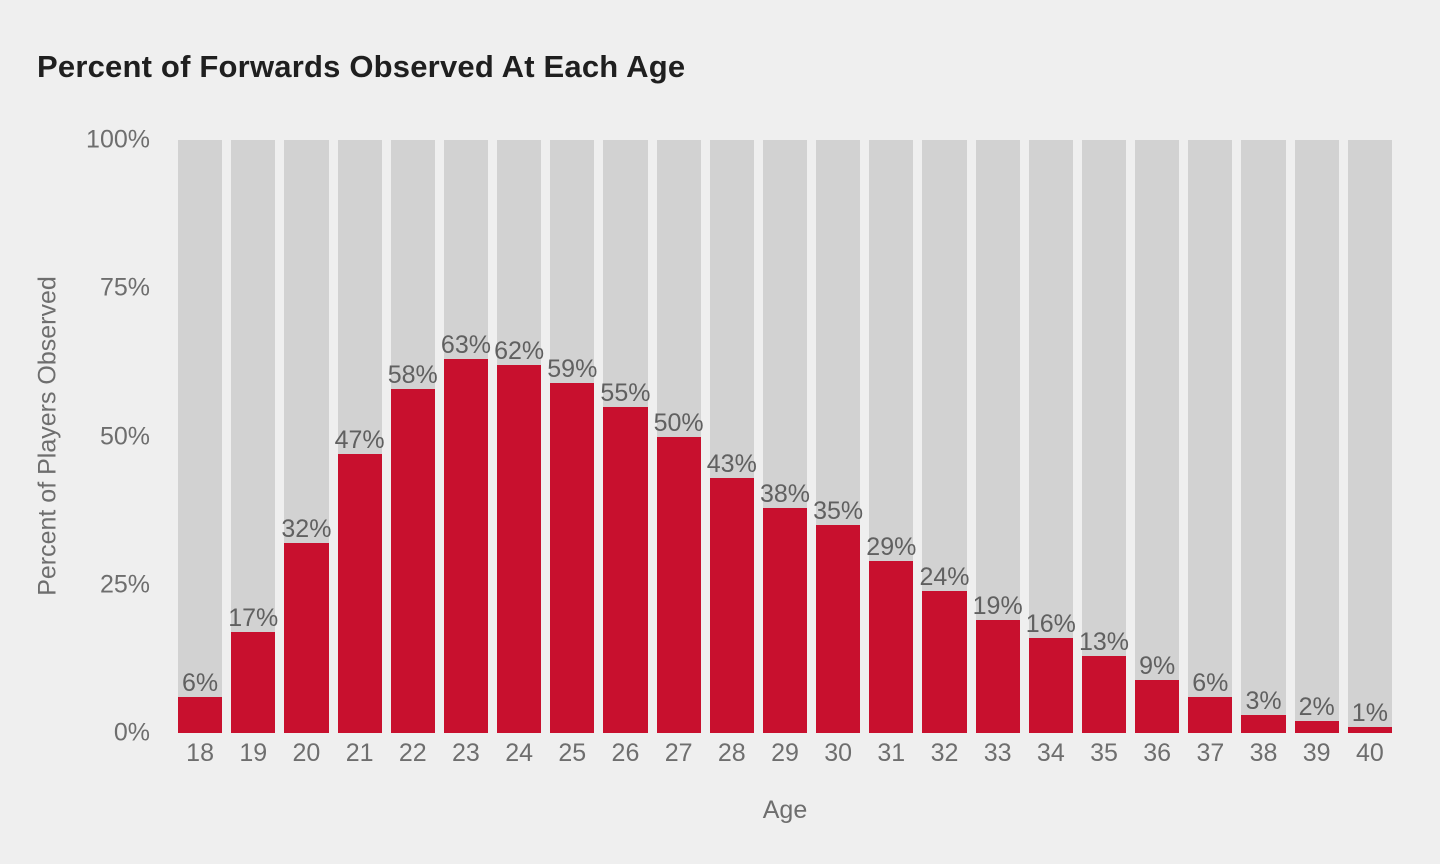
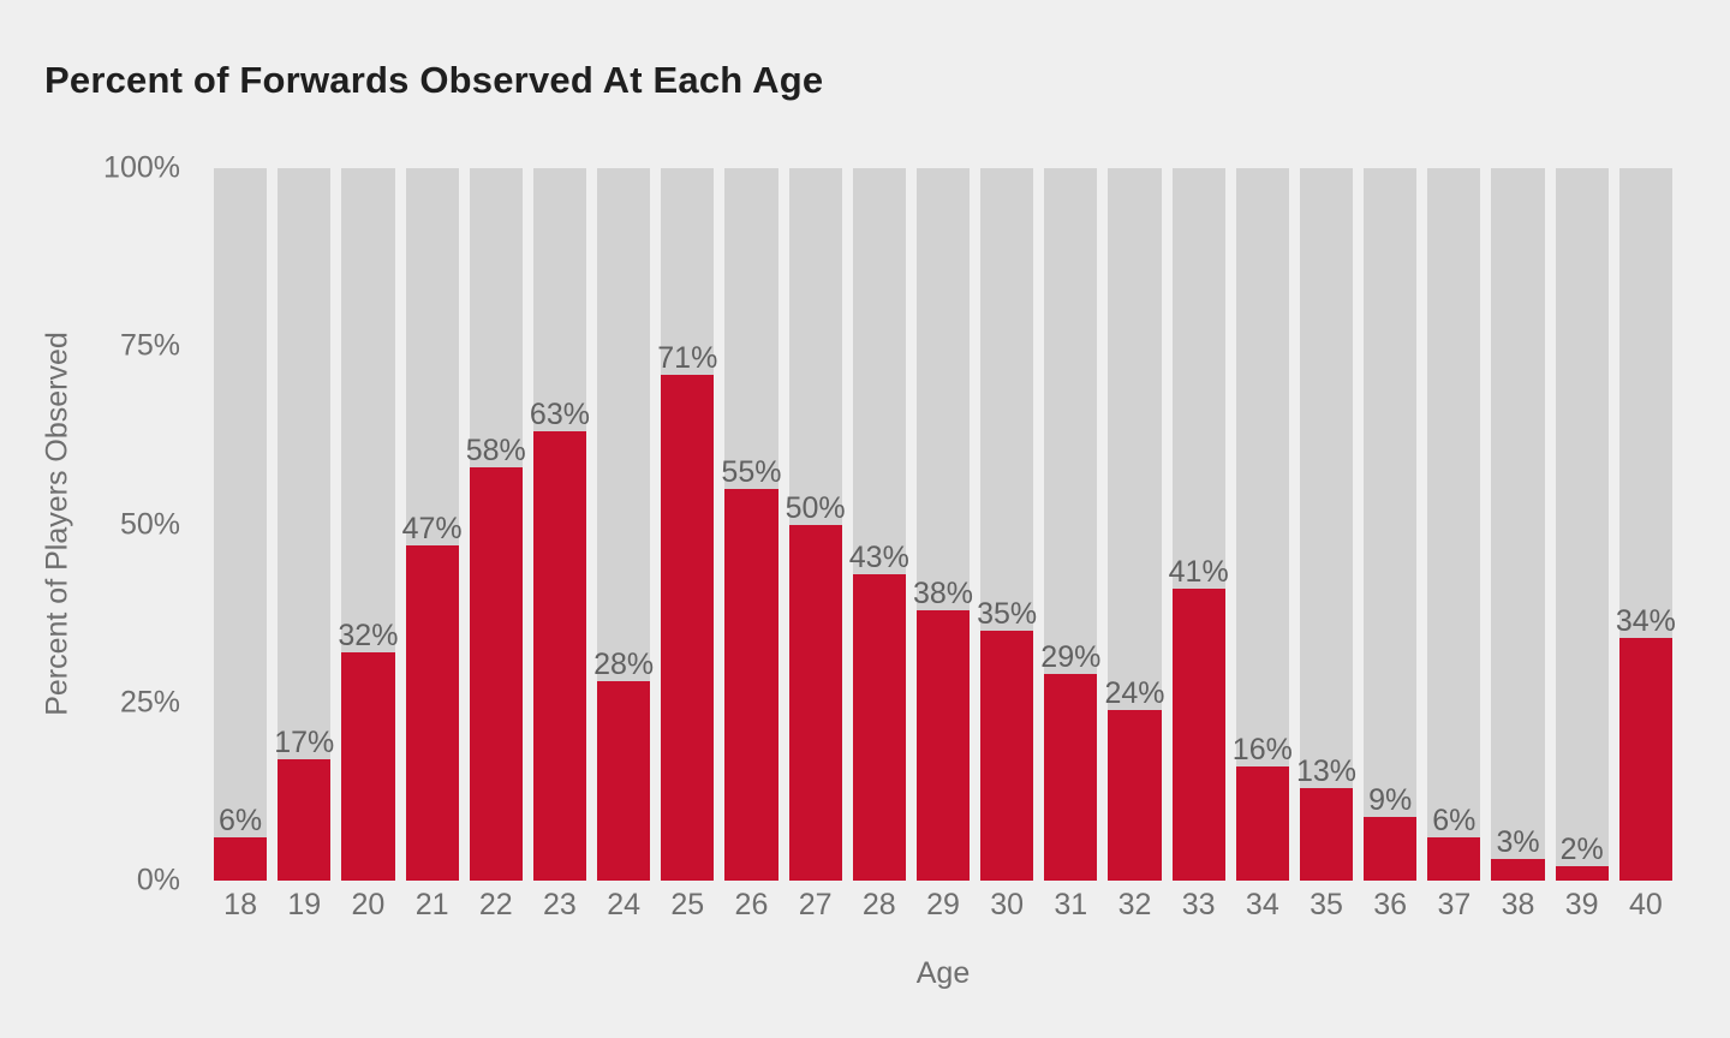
24: 62% -> 28%
25: 59% -> 71%
33: 19% -> 41%
40: 1% -> 34%
